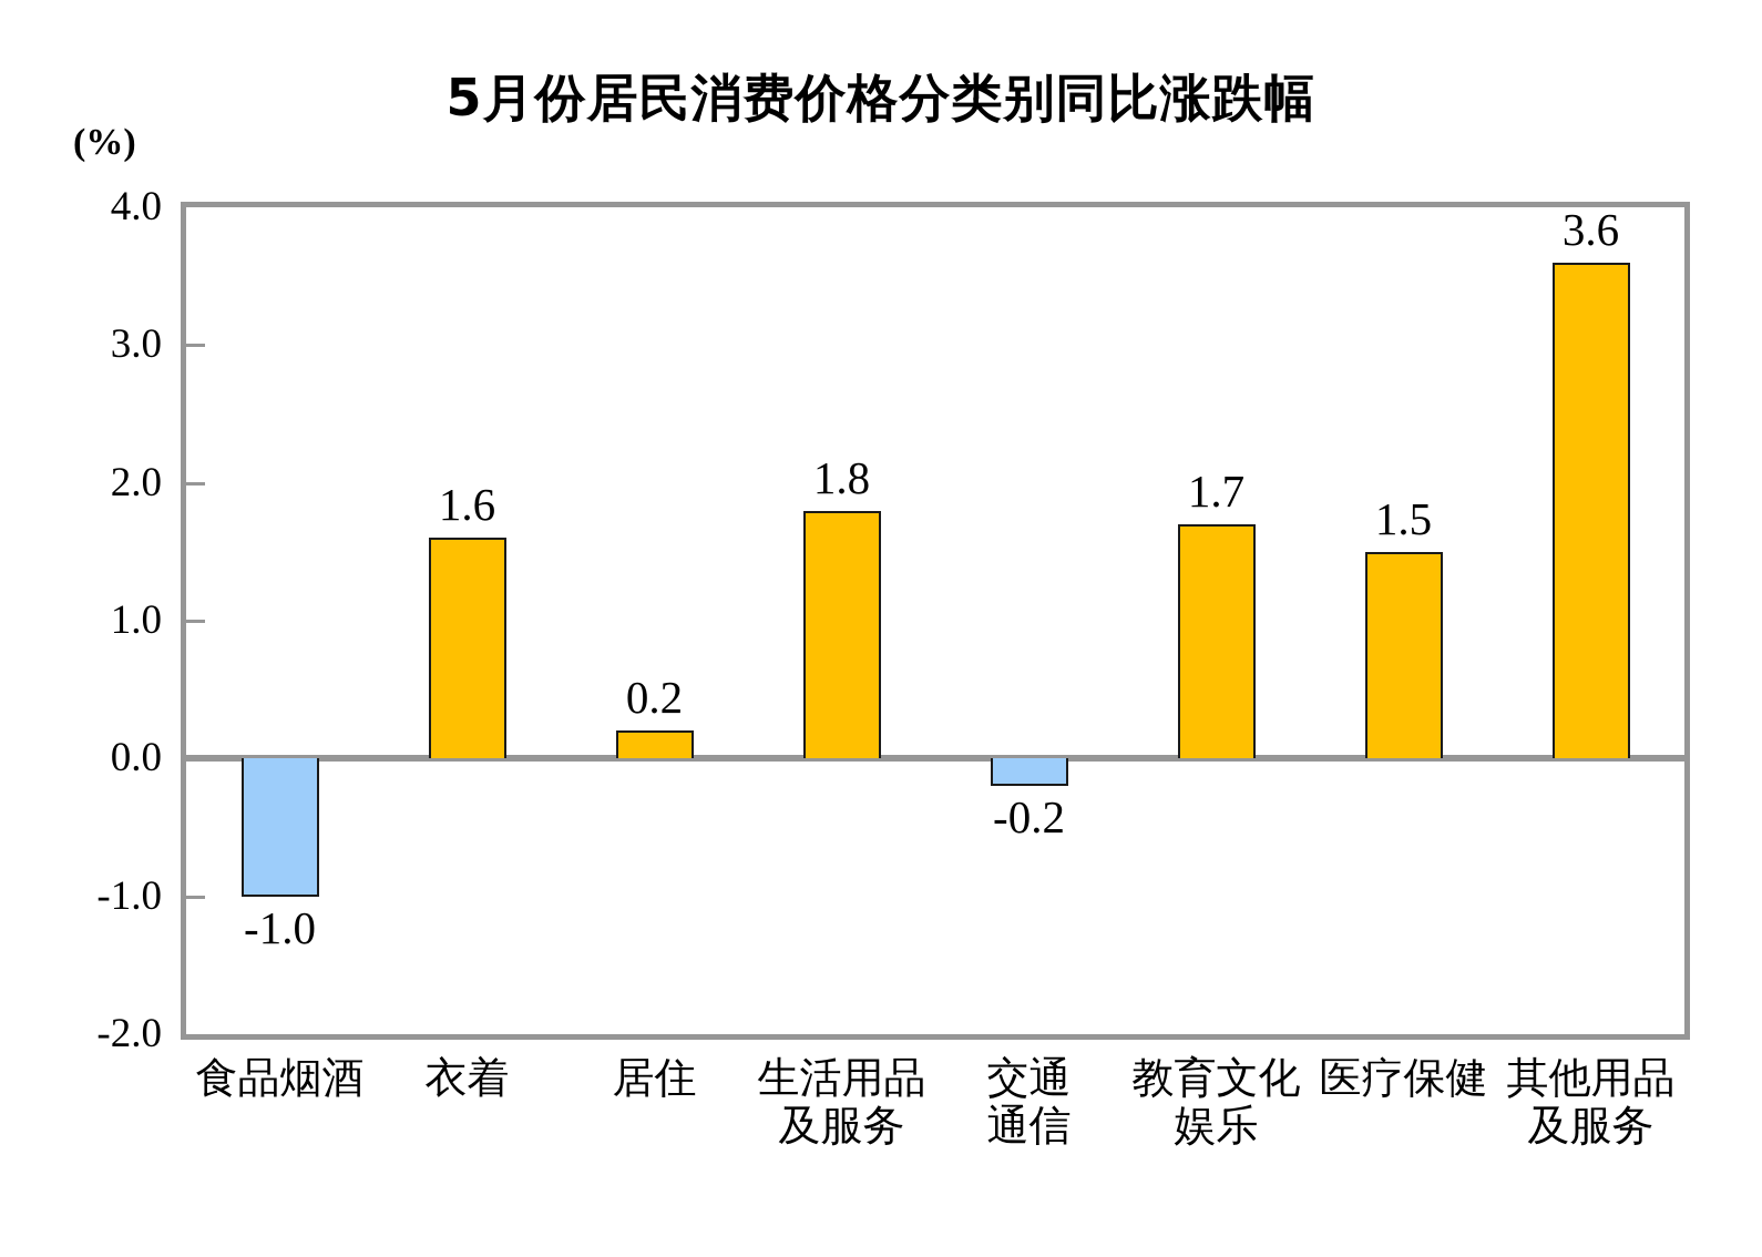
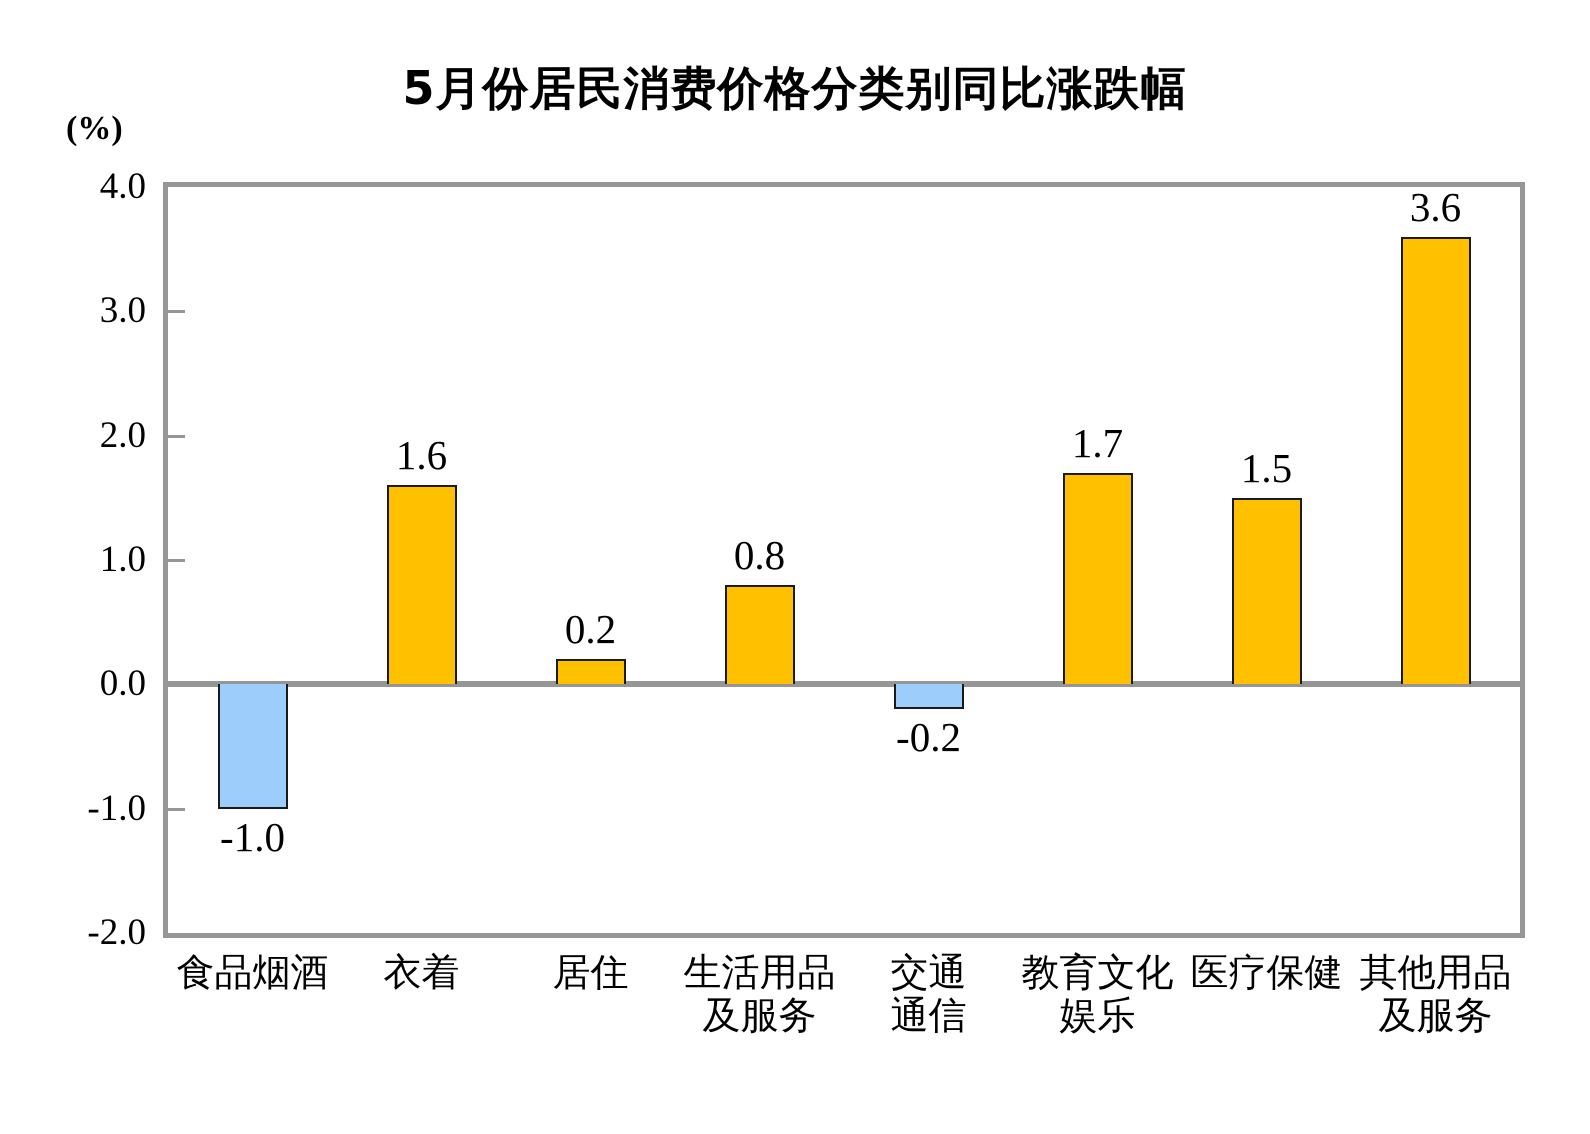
生活用品 及服务: 1.8 -> 0.8
